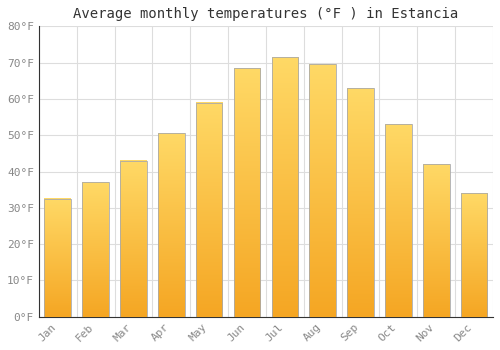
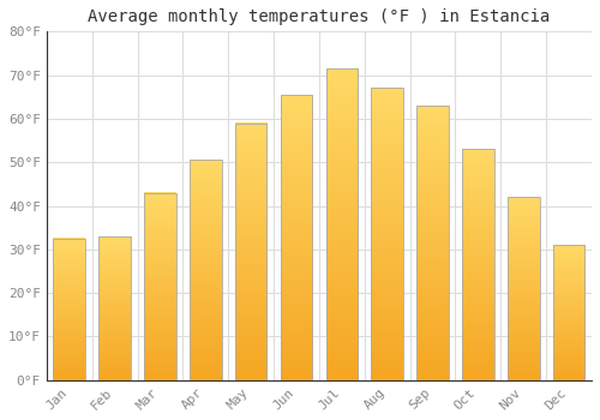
Feb: 37.0°F -> 33.0°F
Jun: 68.5°F -> 65.5°F
Aug: 69.5°F -> 67.0°F
Dec: 34.0°F -> 31.0°F
